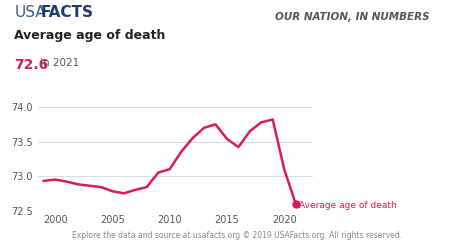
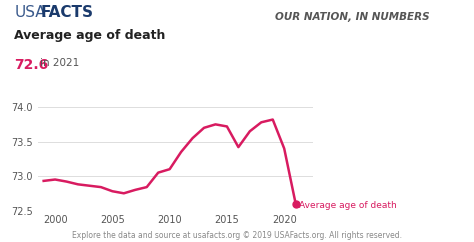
2015: 73.54 -> 73.72
2020: 73.10 -> 73.40
